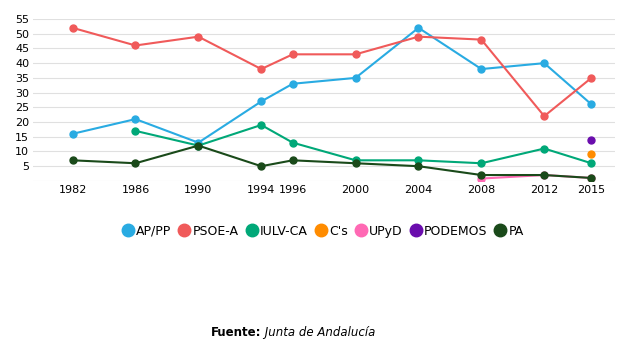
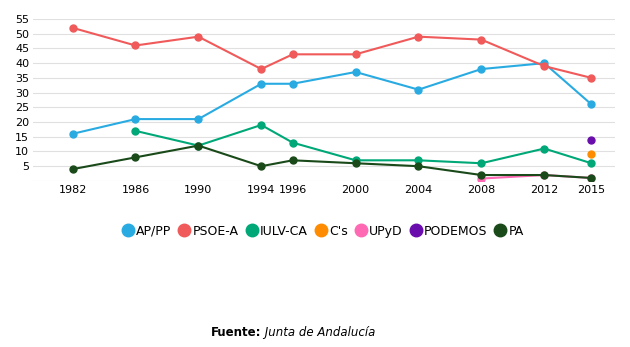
PA/1982: 7 -> 4
PA/1986: 6 -> 8
AP/PP/1990: 13 -> 21
AP/PP/1994: 27 -> 33
AP/PP/2000: 35 -> 37
AP/PP/2004: 52 -> 31
PSOE-A/2012: 22 -> 39
